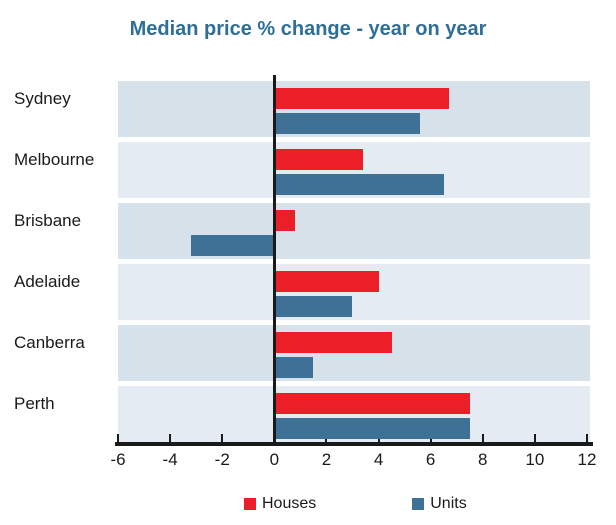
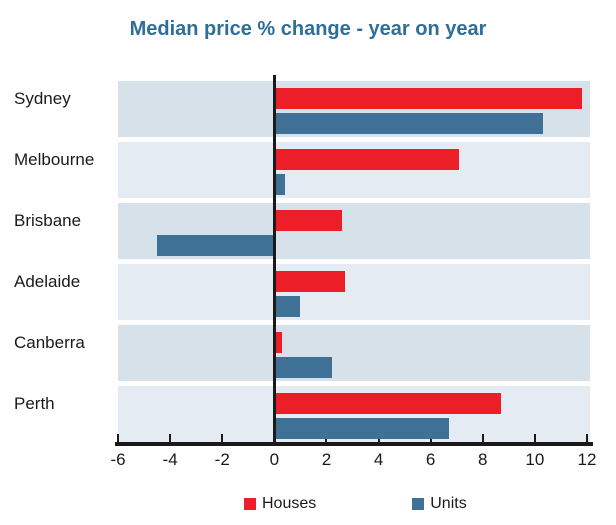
Houses/Sydney: 6.7 -> 11.8
Units/Sydney: 5.6 -> 10.3
Houses/Melbourne: 3.4 -> 7.1
Units/Melbourne: 6.5 -> 0.4
Houses/Brisbane: 0.8 -> 2.6
Units/Brisbane: -3.2 -> -4.5
Houses/Adelaide: 4.0 -> 2.7
Units/Adelaide: 3.0 -> 1.0
Houses/Canberra: 4.5 -> 0.3
Units/Canberra: 1.5 -> 2.2
Houses/Perth: 7.5 -> 8.7
Units/Perth: 7.5 -> 6.7
